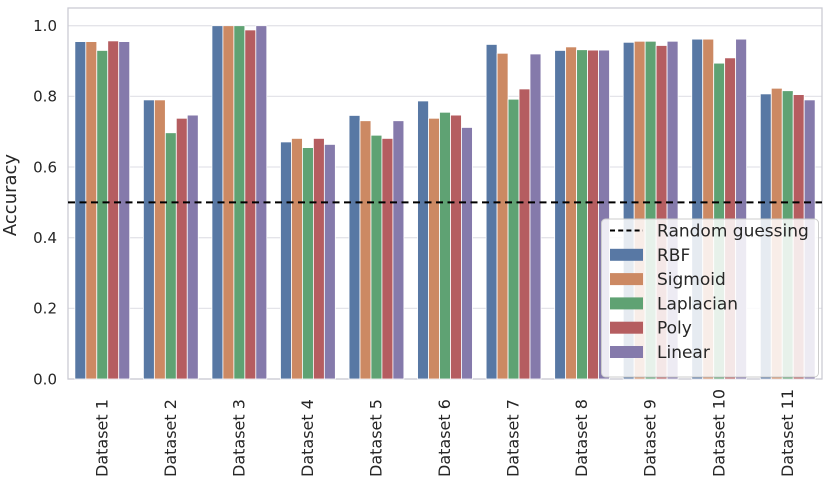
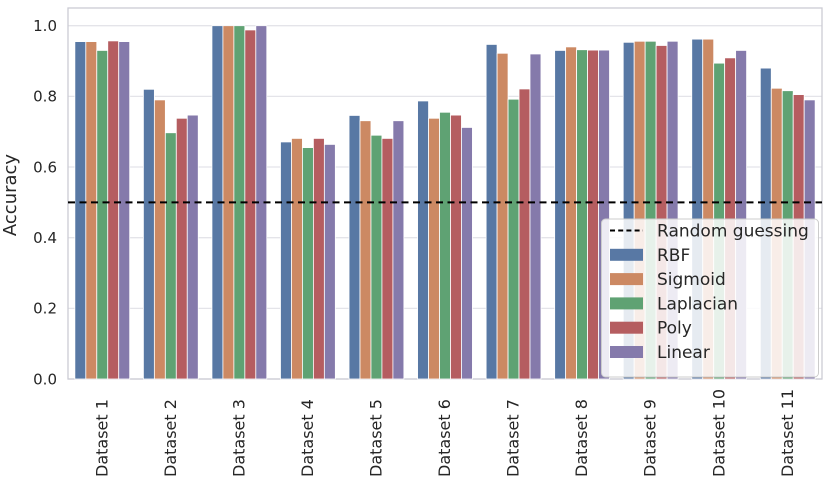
RBF/Dataset 2: 0.79 -> 0.82
Linear/Dataset 10: 0.96 -> 0.93
RBF/Dataset 11: 0.81 -> 0.88
